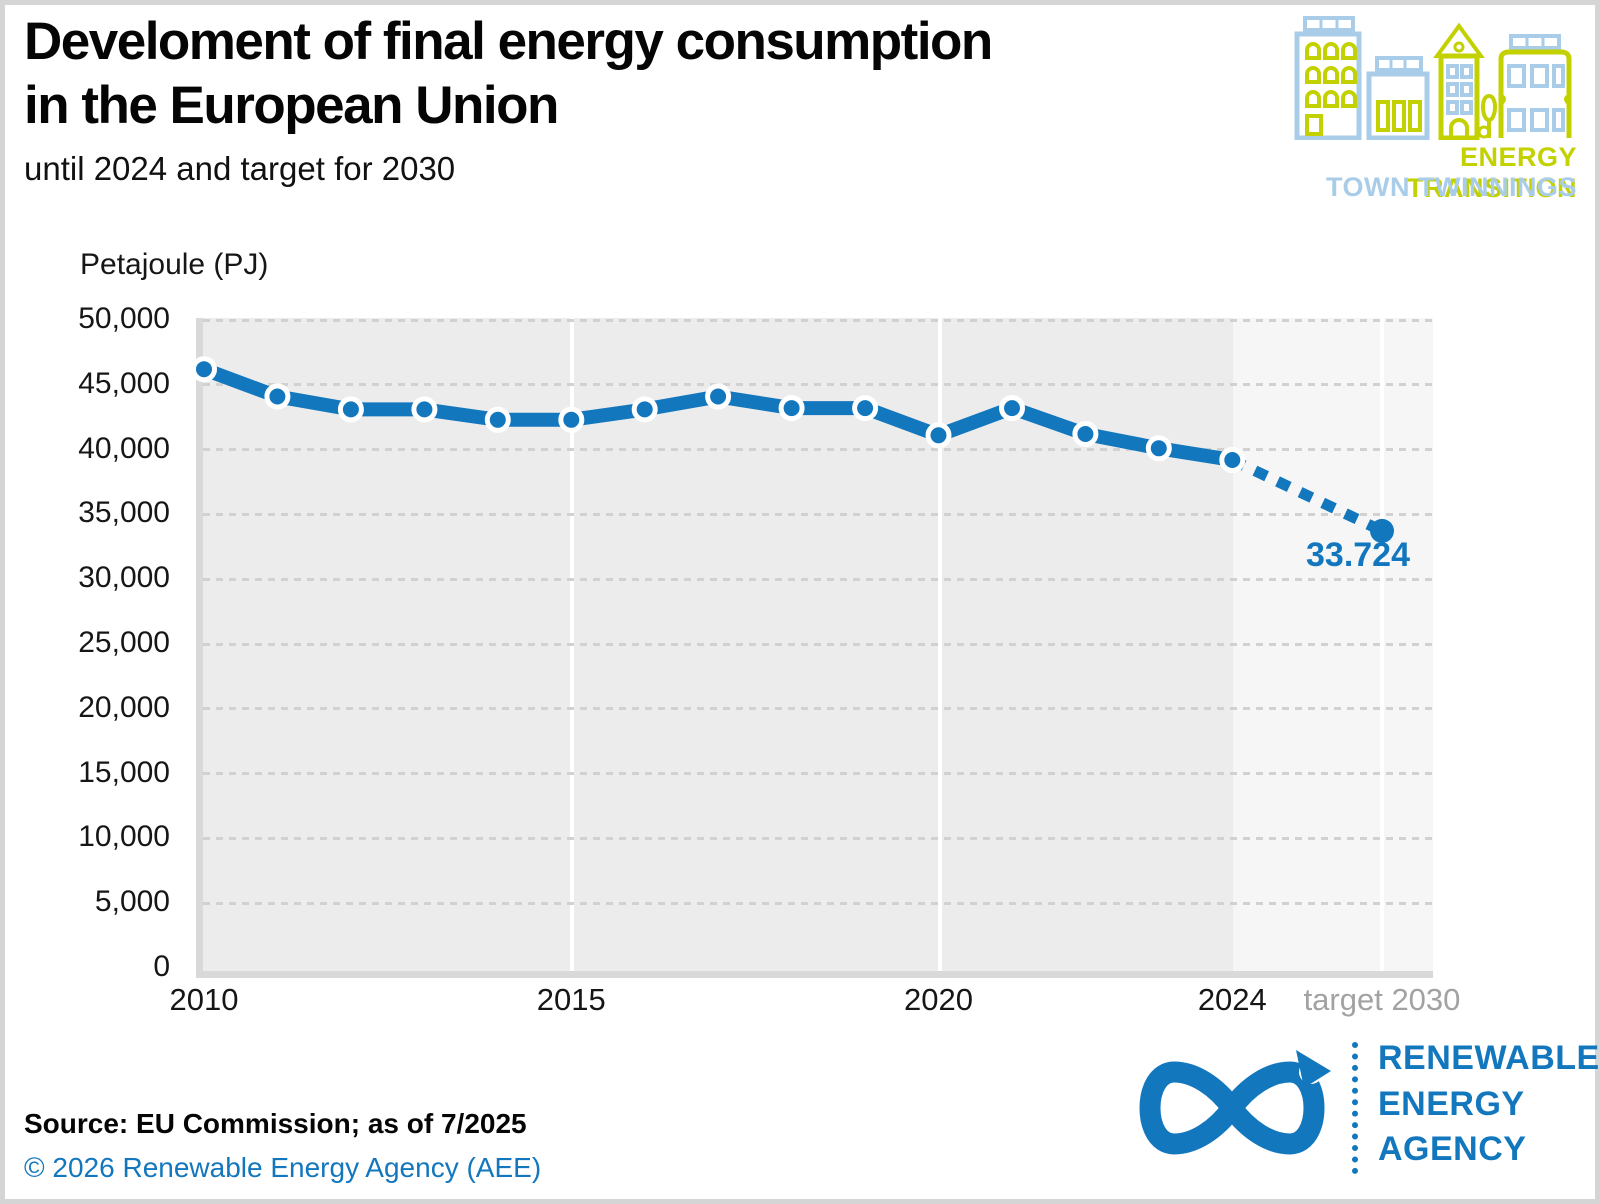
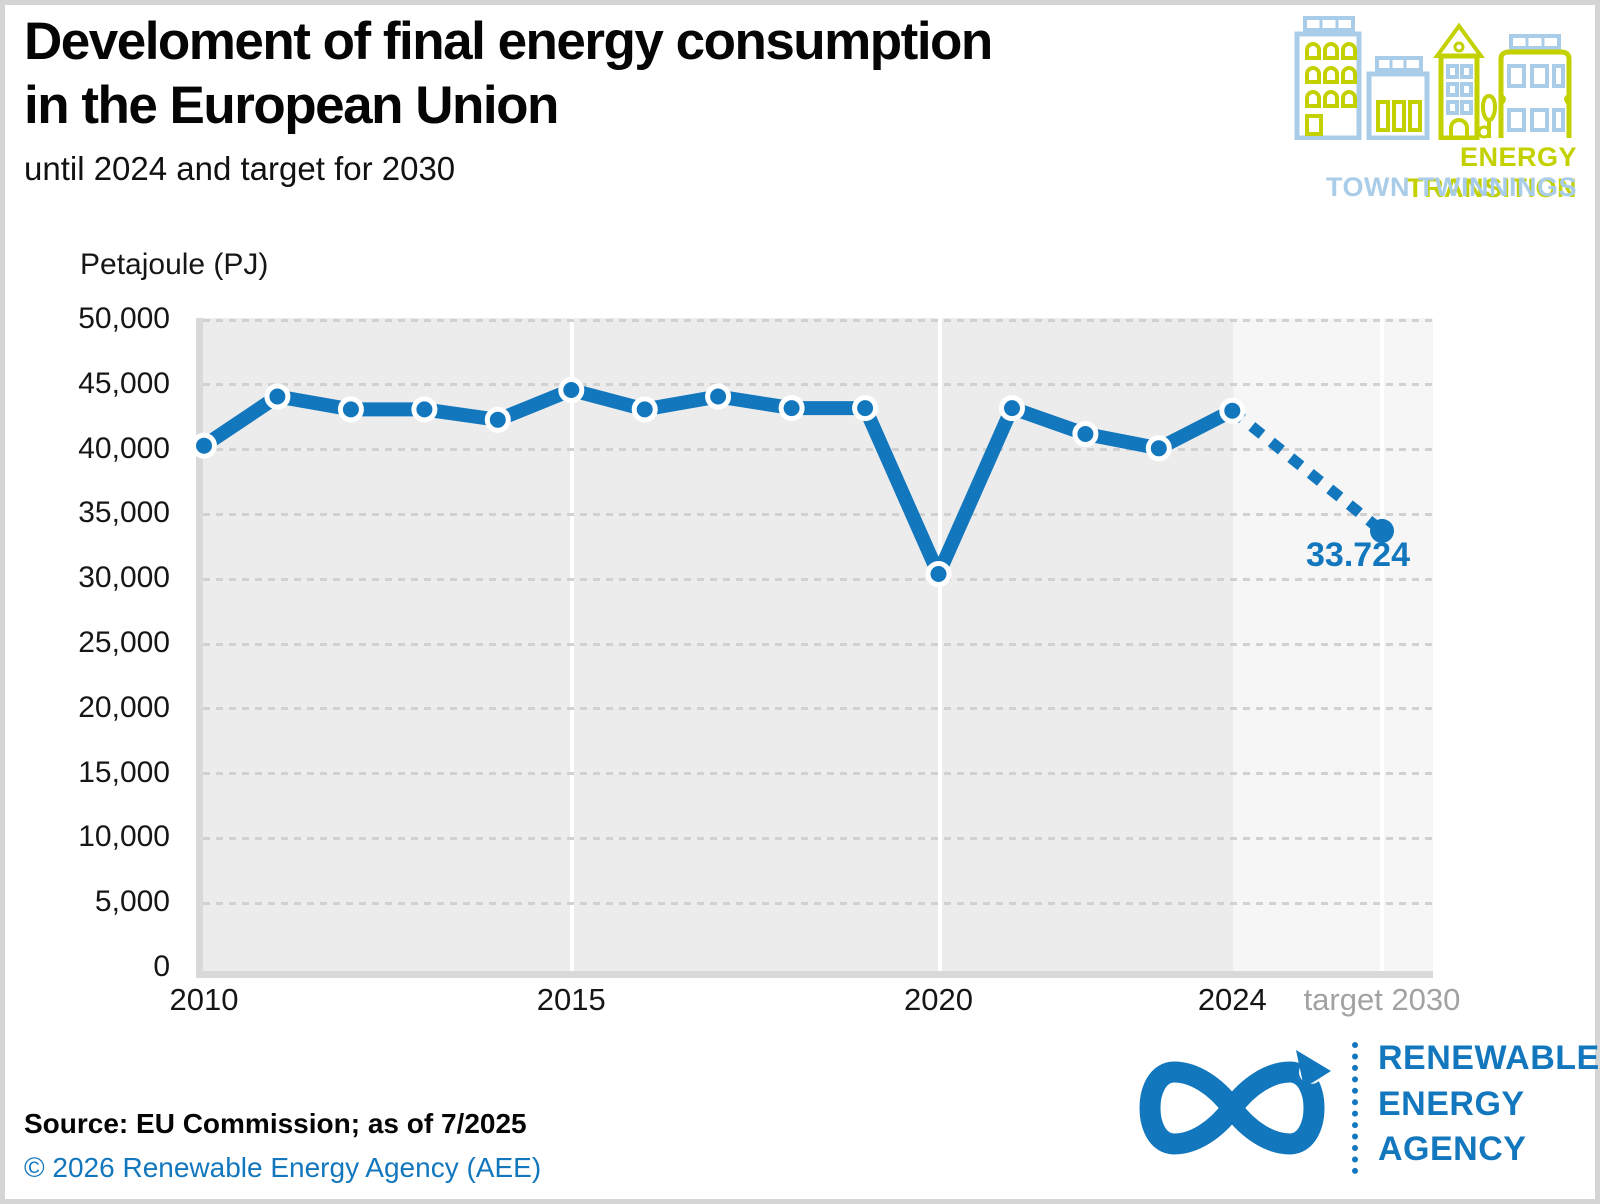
2010: 46200 -> 40300
2015: 42300 -> 44600
2020: 41100 -> 30400
2024: 39200 -> 43000
